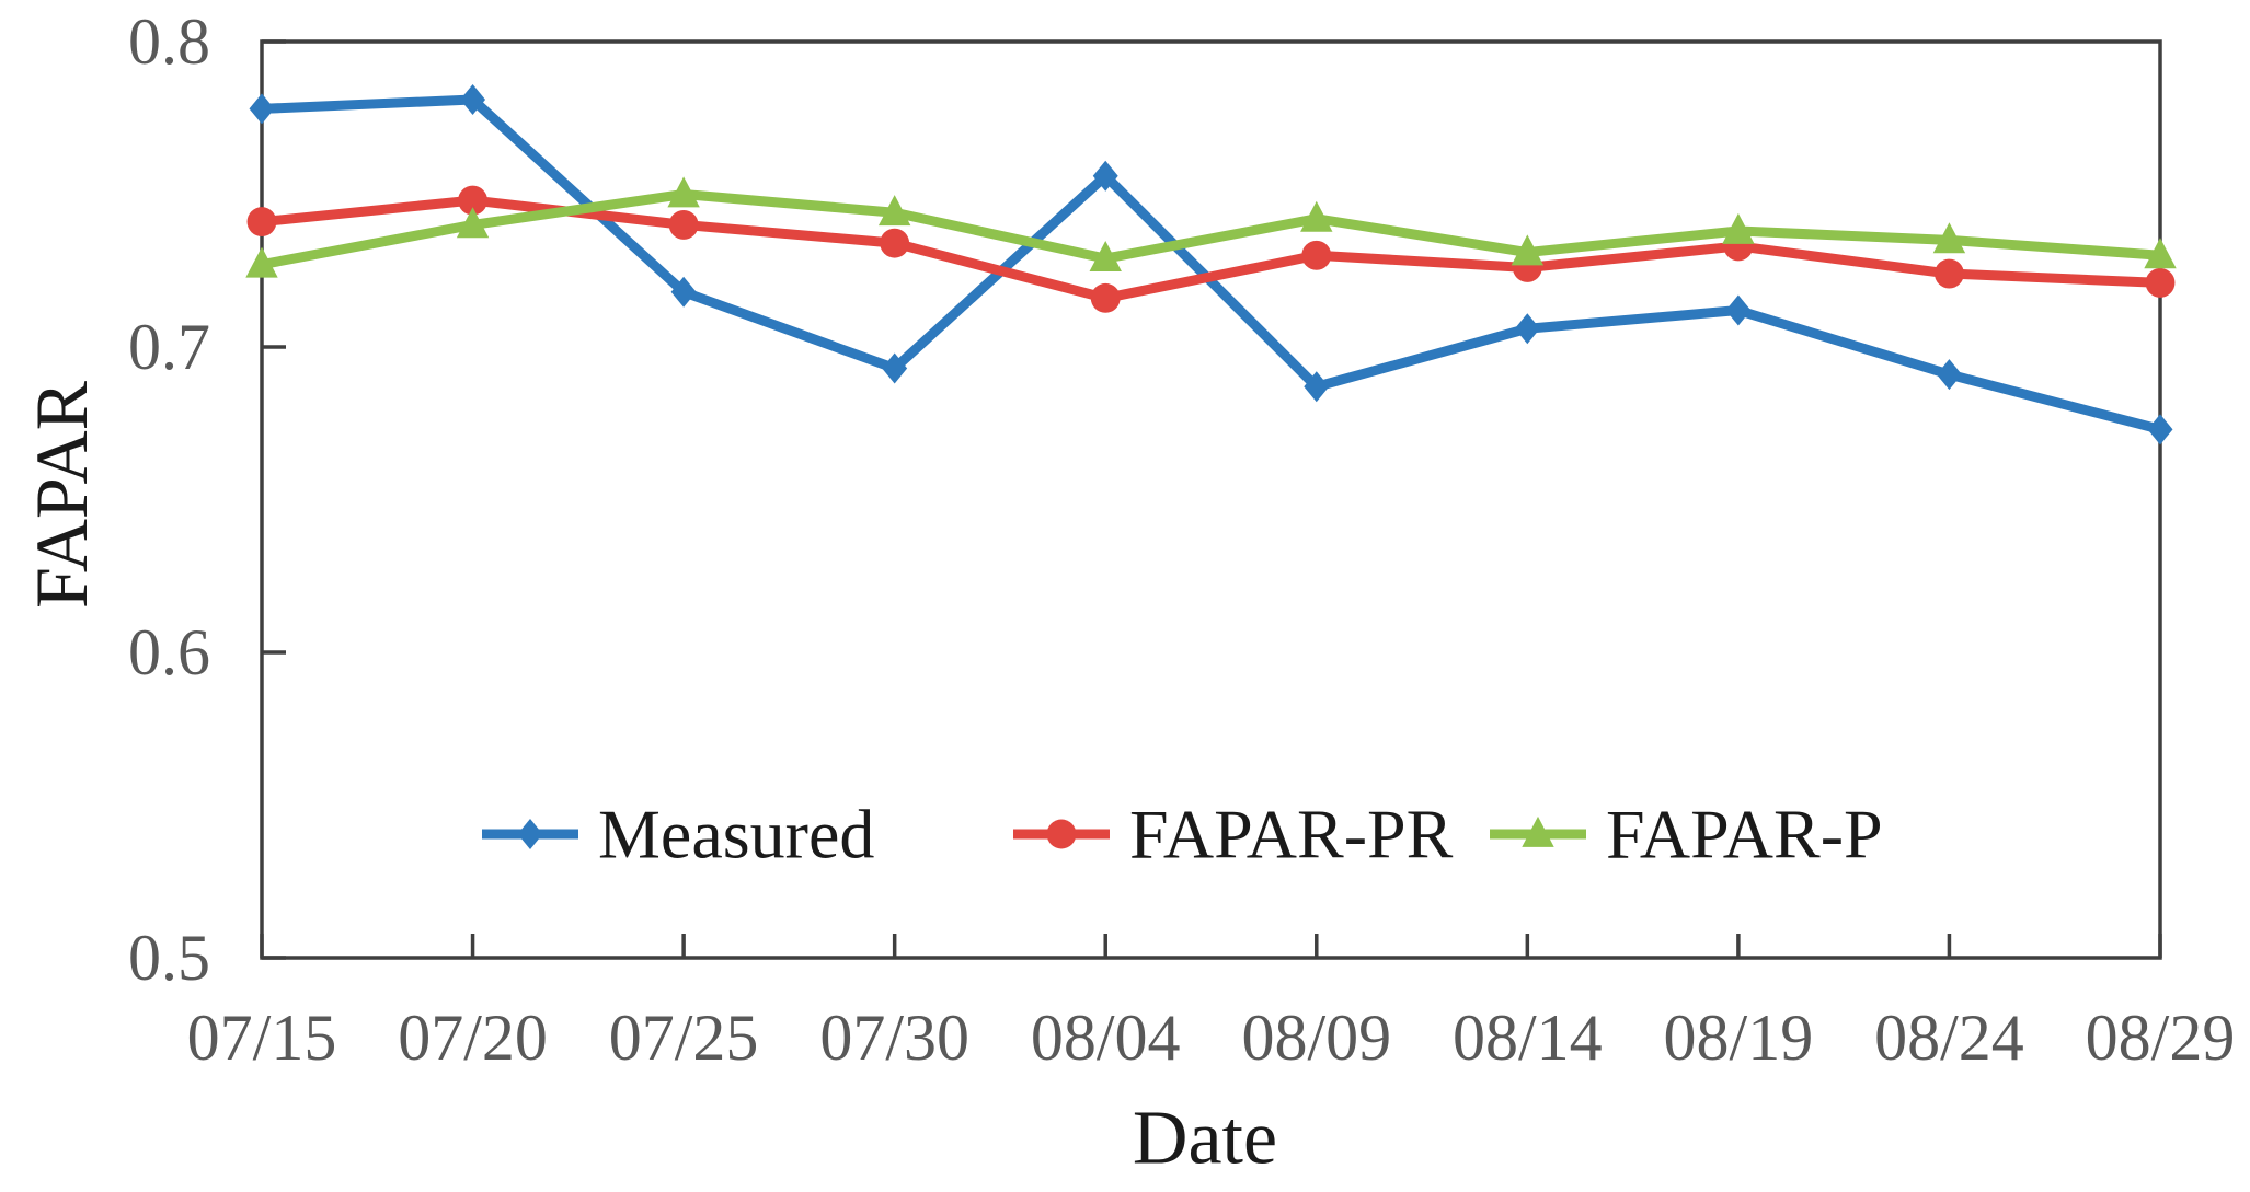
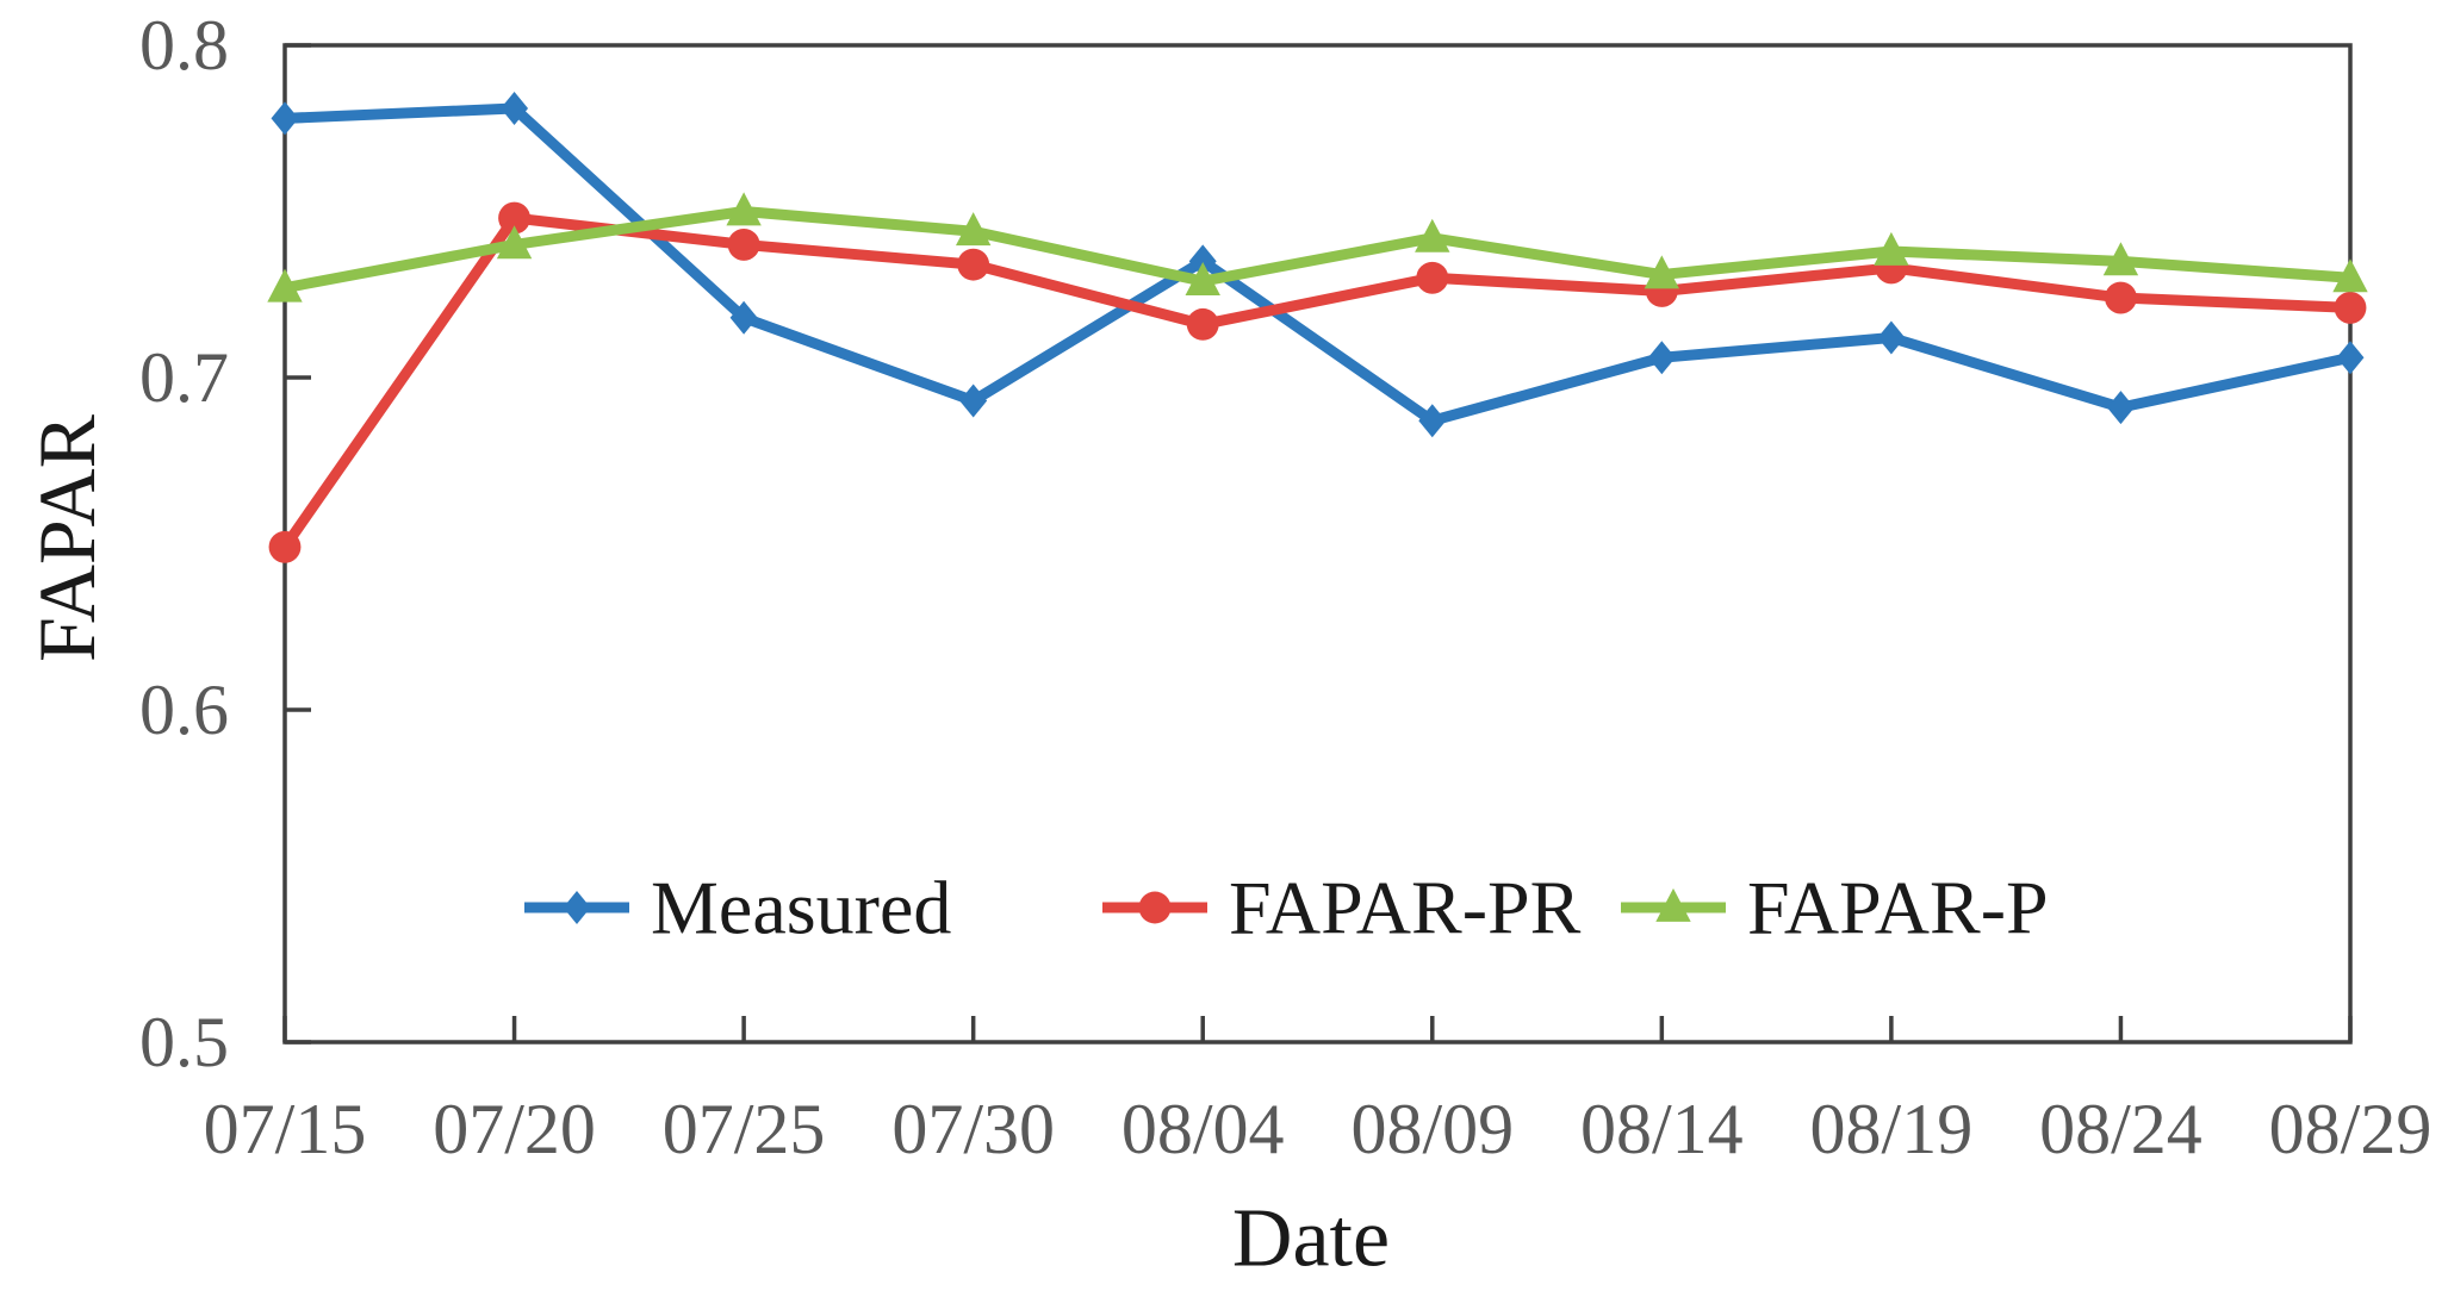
FAPAR-PR/07/15: 0.741 -> 0.649
Measured/08/04: 0.756 -> 0.735
Measured/08/29: 0.673 -> 0.706
